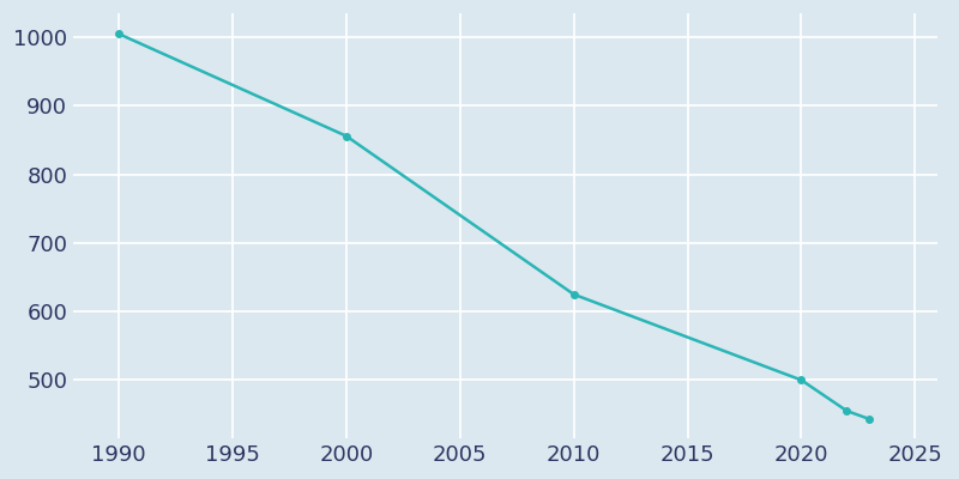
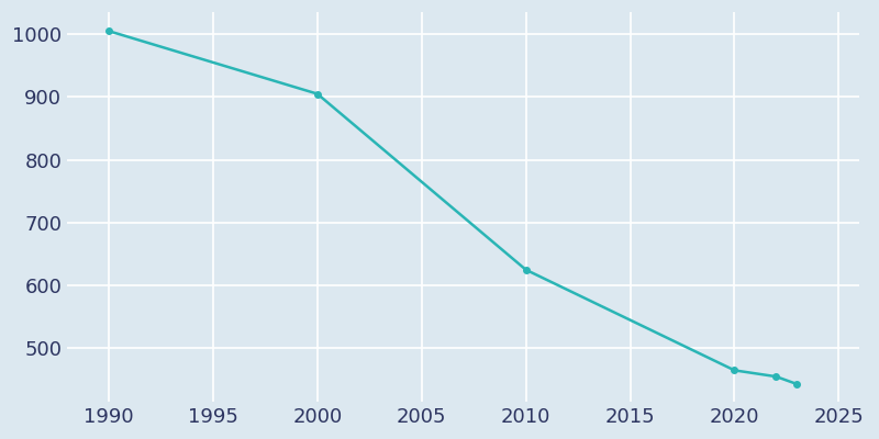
2000: 856 -> 905
2020: 500 -> 465
